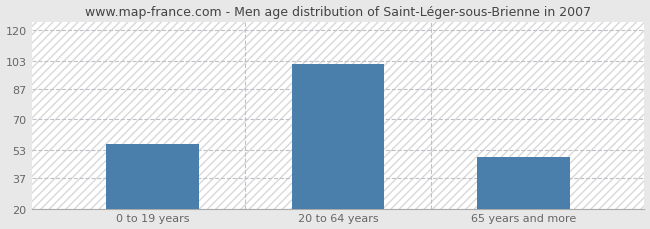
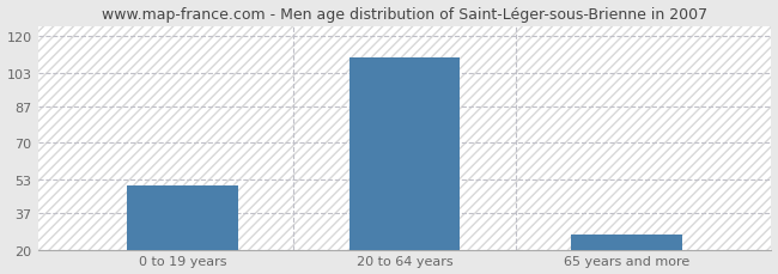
0 to 19 years: 56 -> 50
20 to 64 years: 101 -> 110
65 years and more: 49 -> 27
